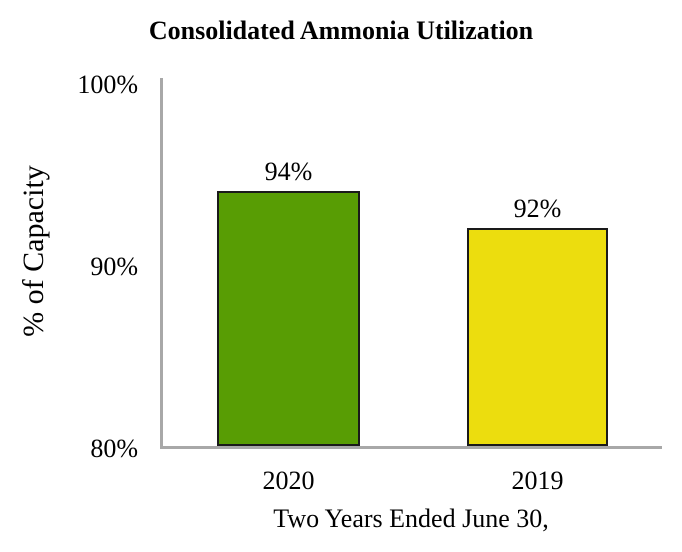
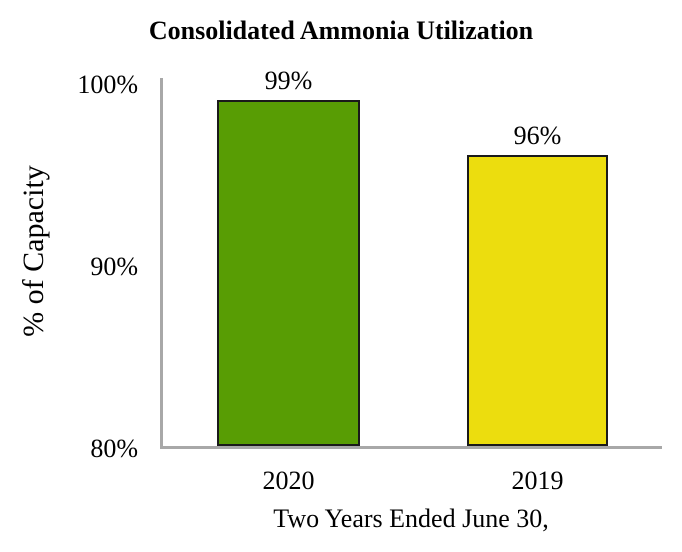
2020: 94% -> 99%
2019: 92% -> 96%
